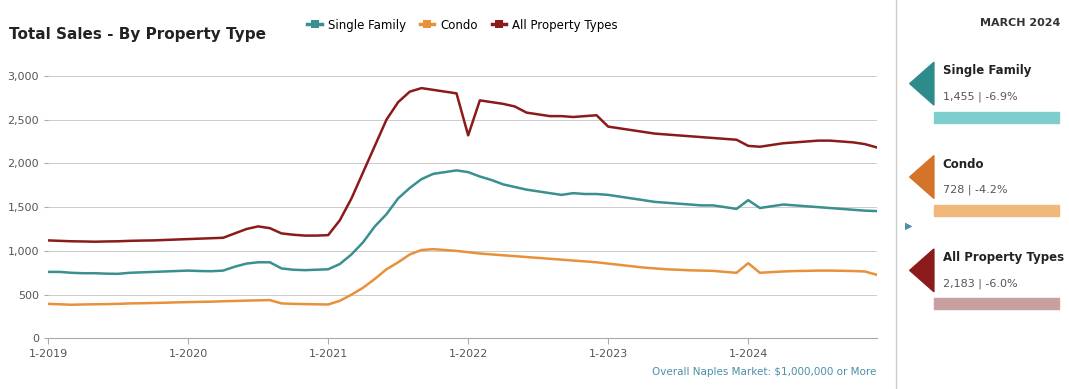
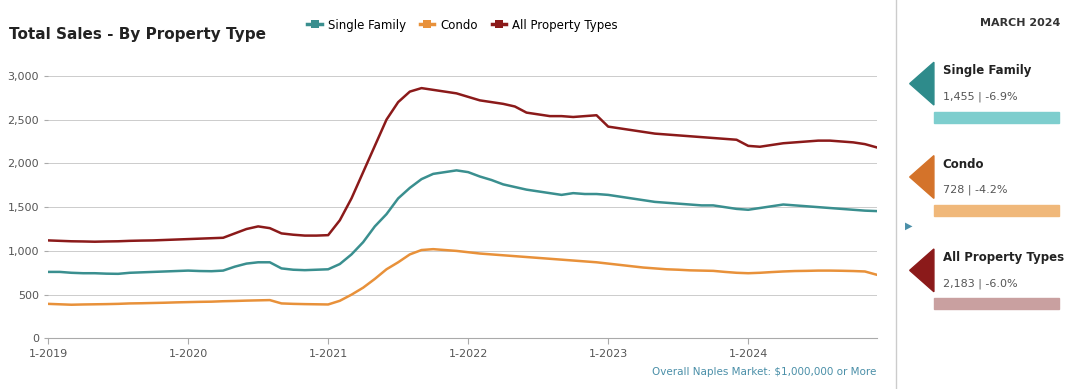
All Property Types/1-2022: 2,320 -> 2,760
Single Family/1-2024: 1,580 -> 1,470
Condo/1-2024: 860 -> 740
